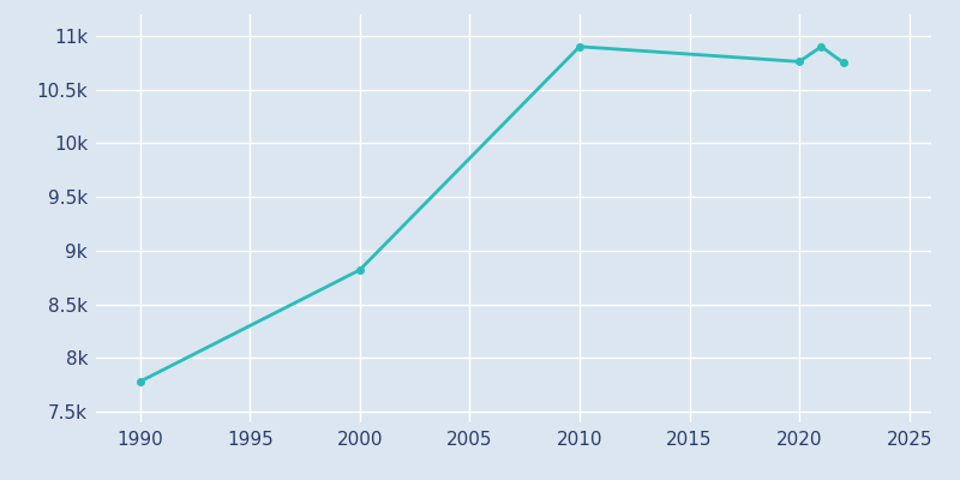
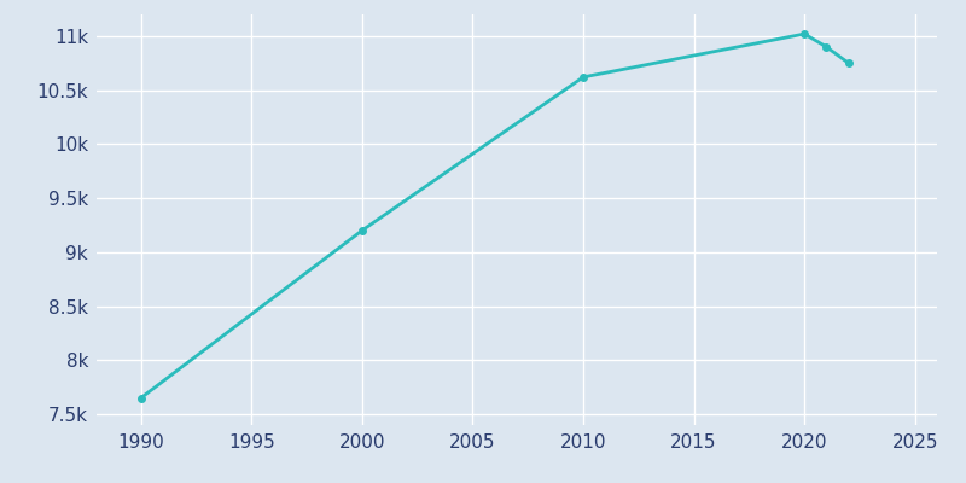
1990: 7.78k -> 7.65k
2000: 8.82k -> 9.20k
2010: 10.90k -> 10.62k
2020: 10.76k -> 11.02k
